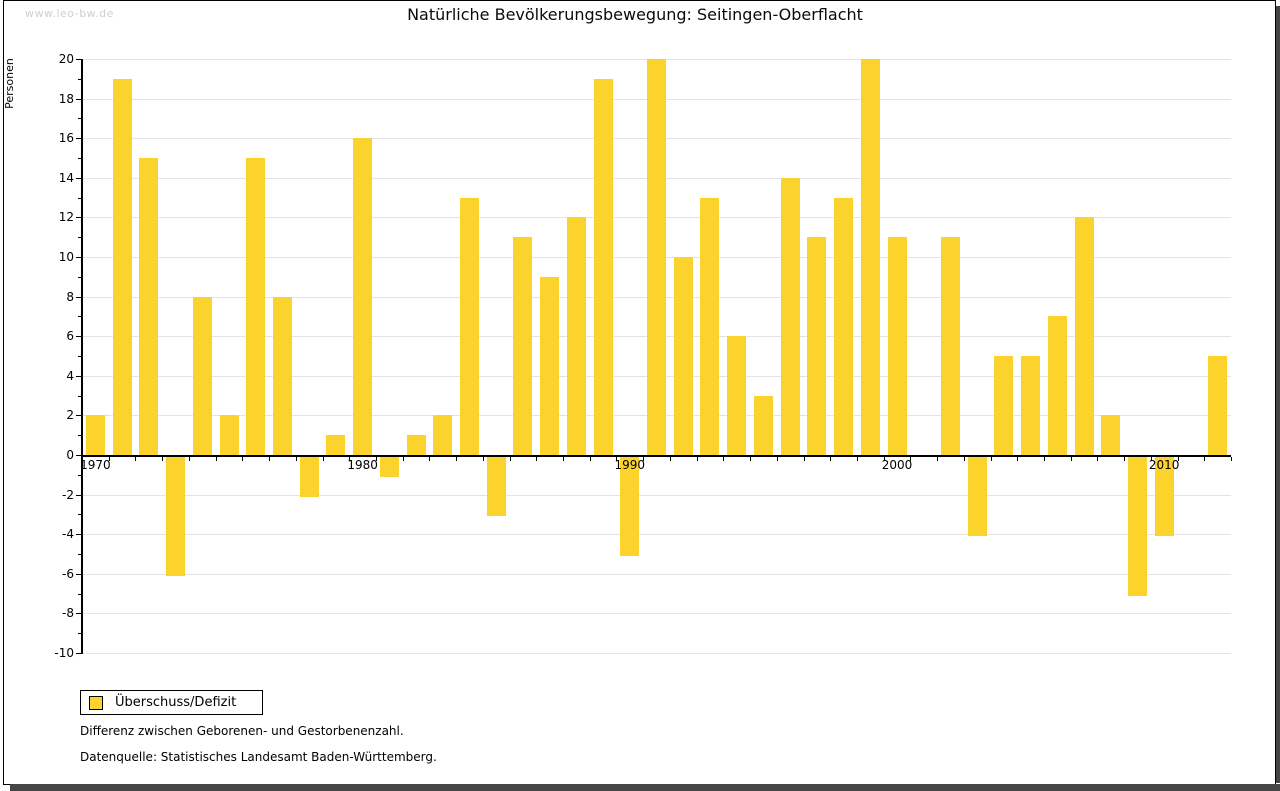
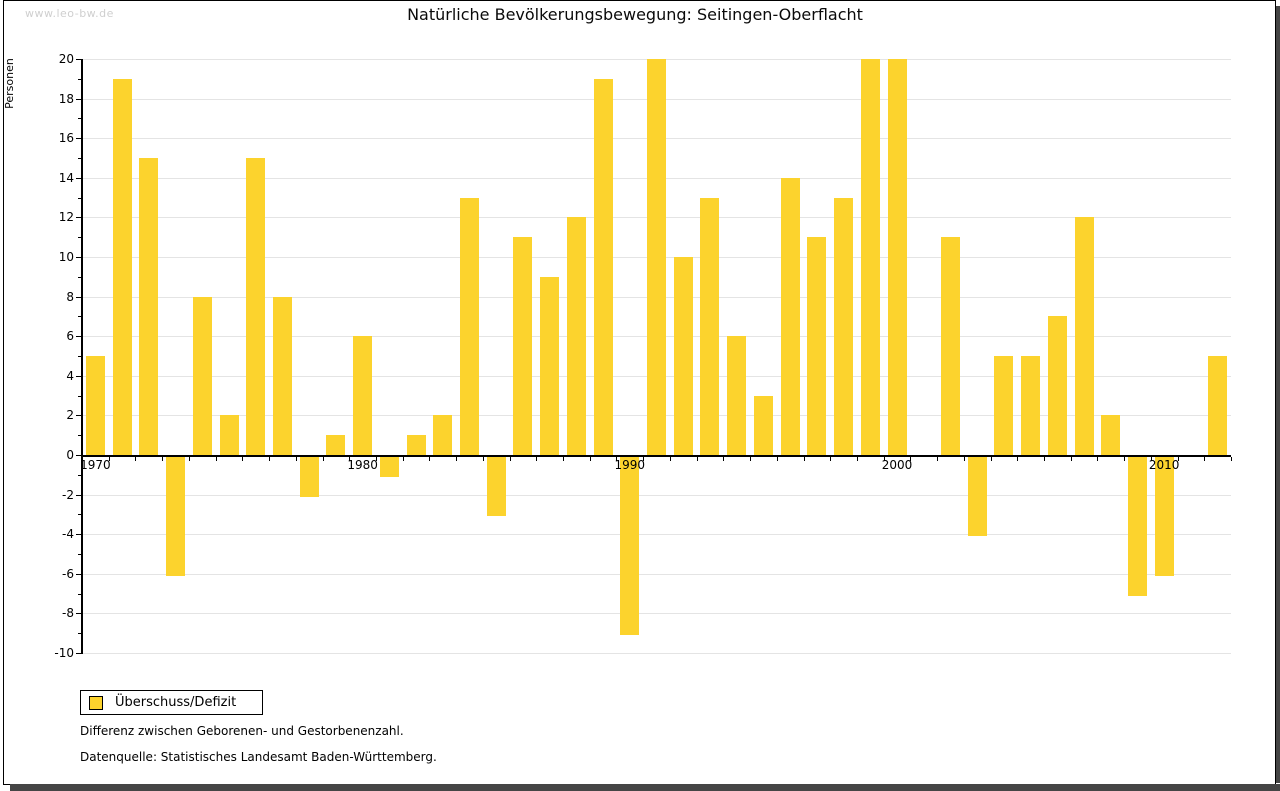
1970: 2 -> 5
1980: 16 -> 6
1990: -5 -> -9
2000: 11 -> 20
2010: -4 -> -6
